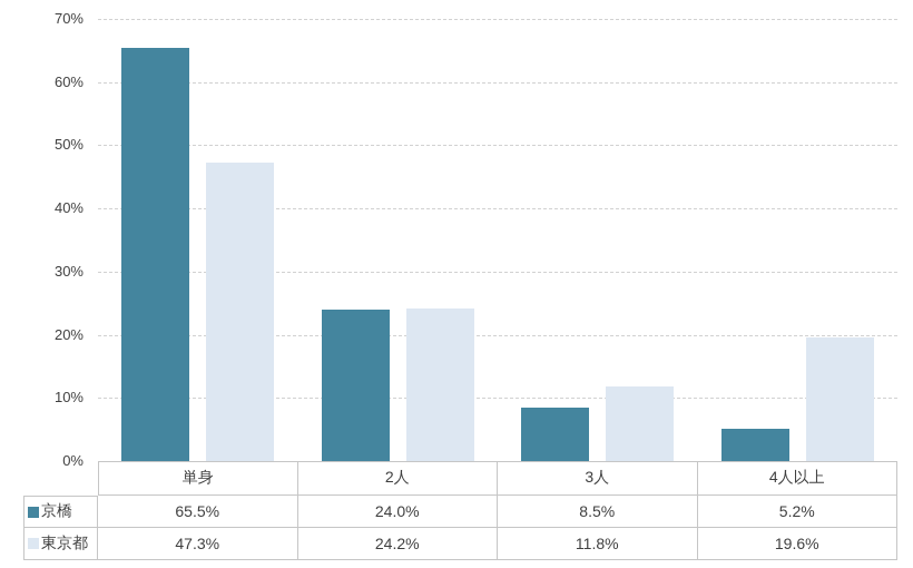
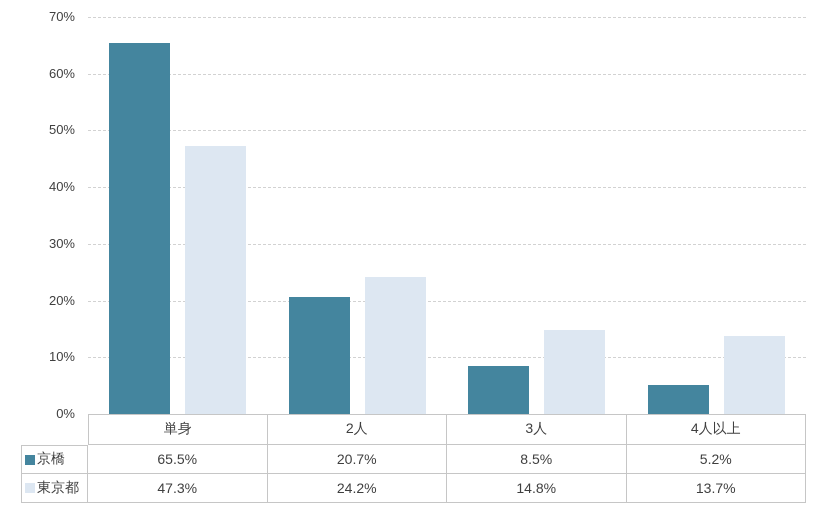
京橋/2人: 24.0% -> 20.7%
東京都/3人: 11.8% -> 14.8%
東京都/4人以上: 19.6% -> 13.7%
